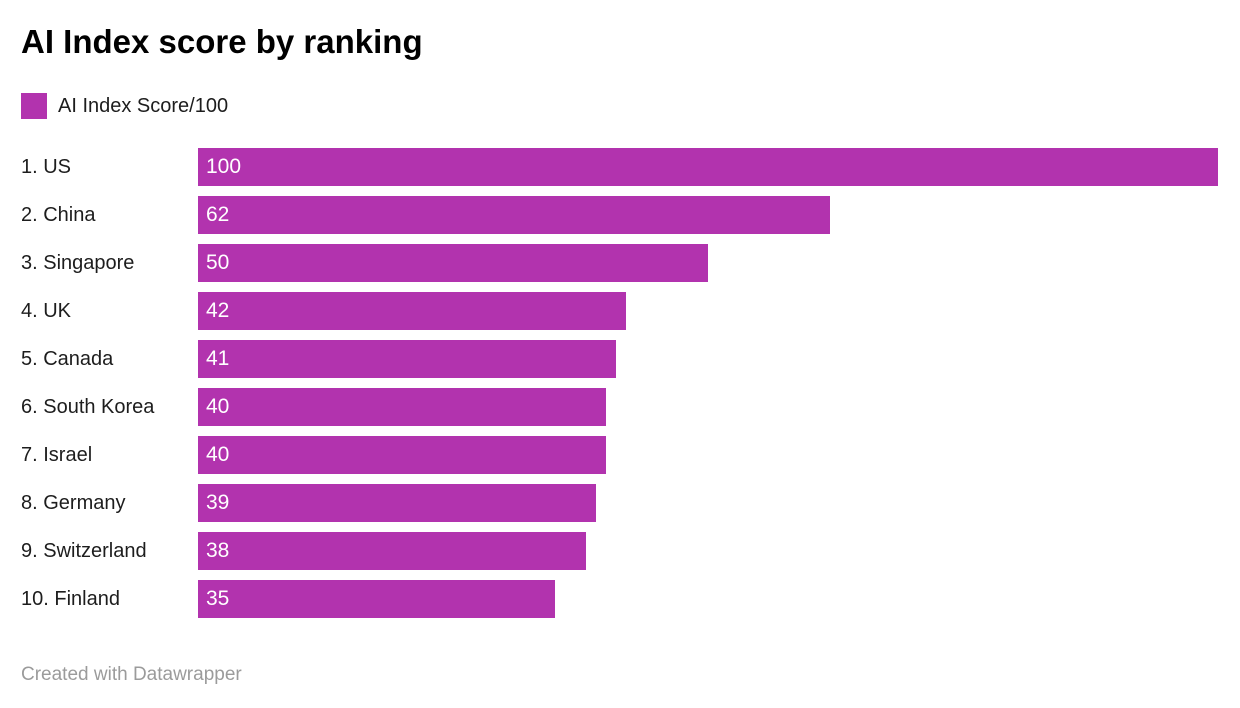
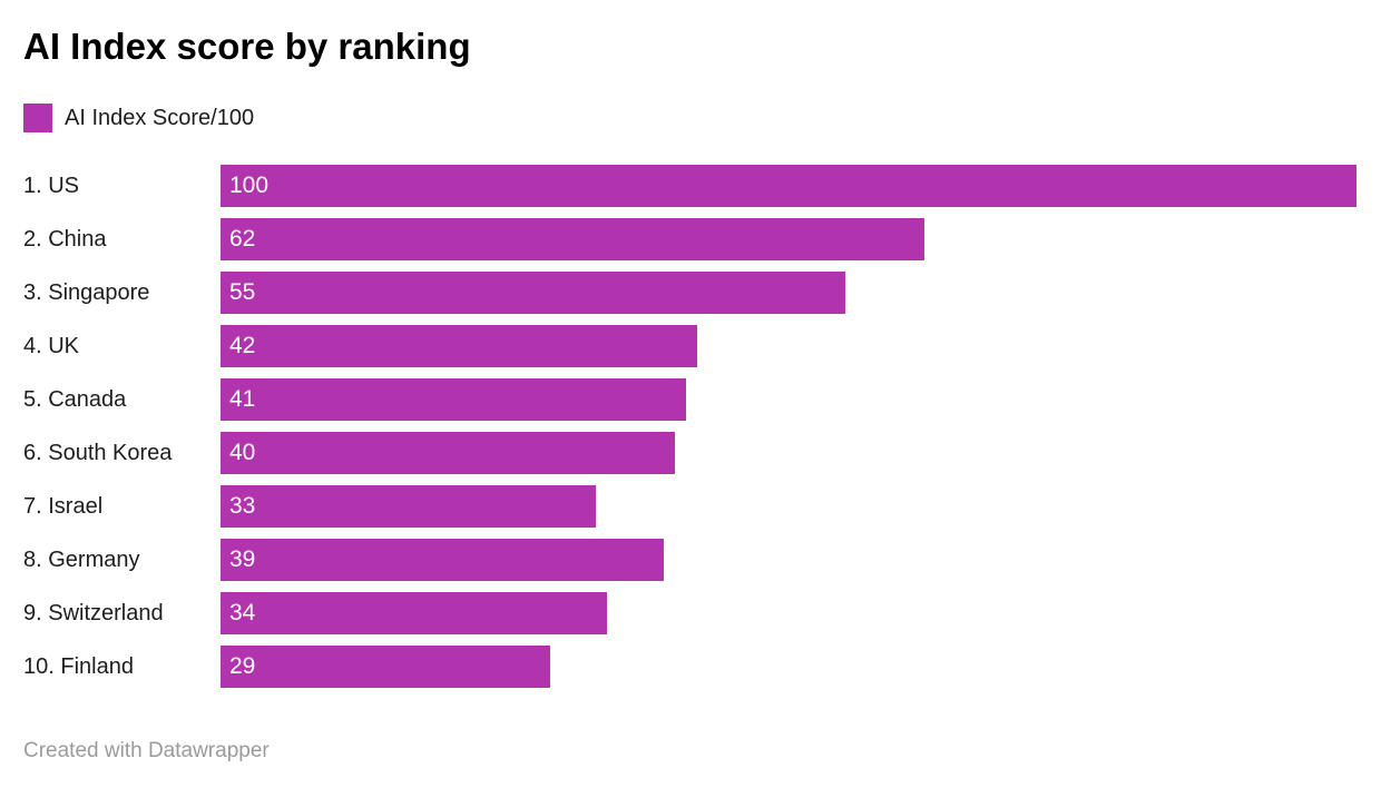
3. Singapore: 50 -> 55
7. Israel: 40 -> 33
9. Switzerland: 38 -> 34
10. Finland: 35 -> 29
